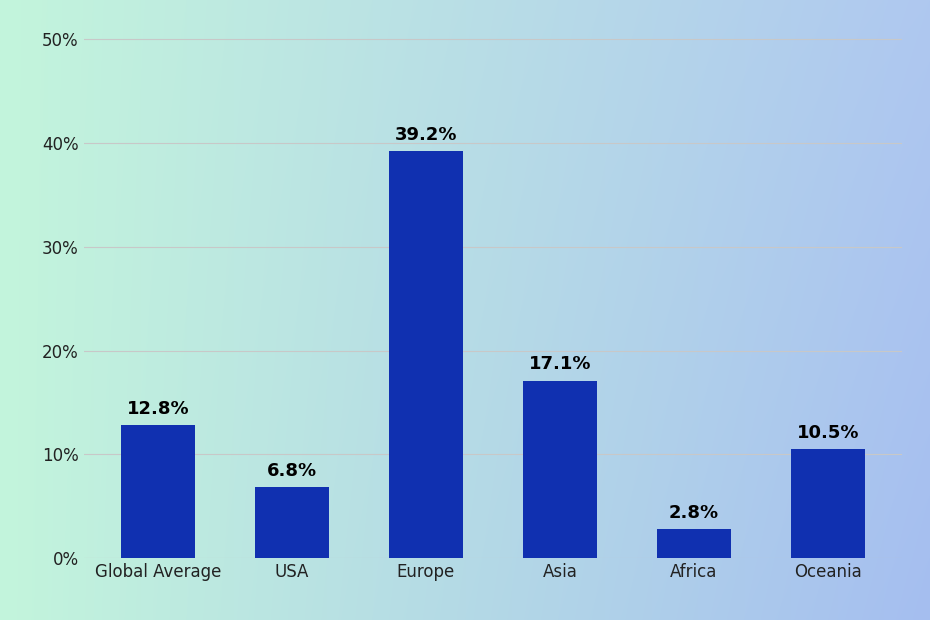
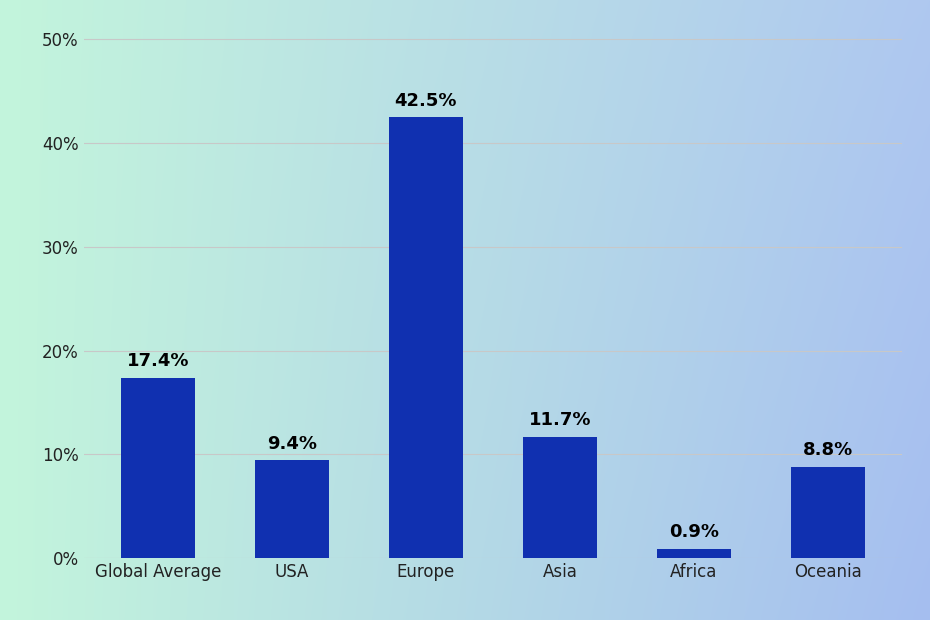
Global Average: 12.8% -> 17.4%
USA: 6.8% -> 9.4%
Europe: 39.2% -> 42.5%
Asia: 17.1% -> 11.7%
Africa: 2.8% -> 0.9%
Oceania: 10.5% -> 8.8%
